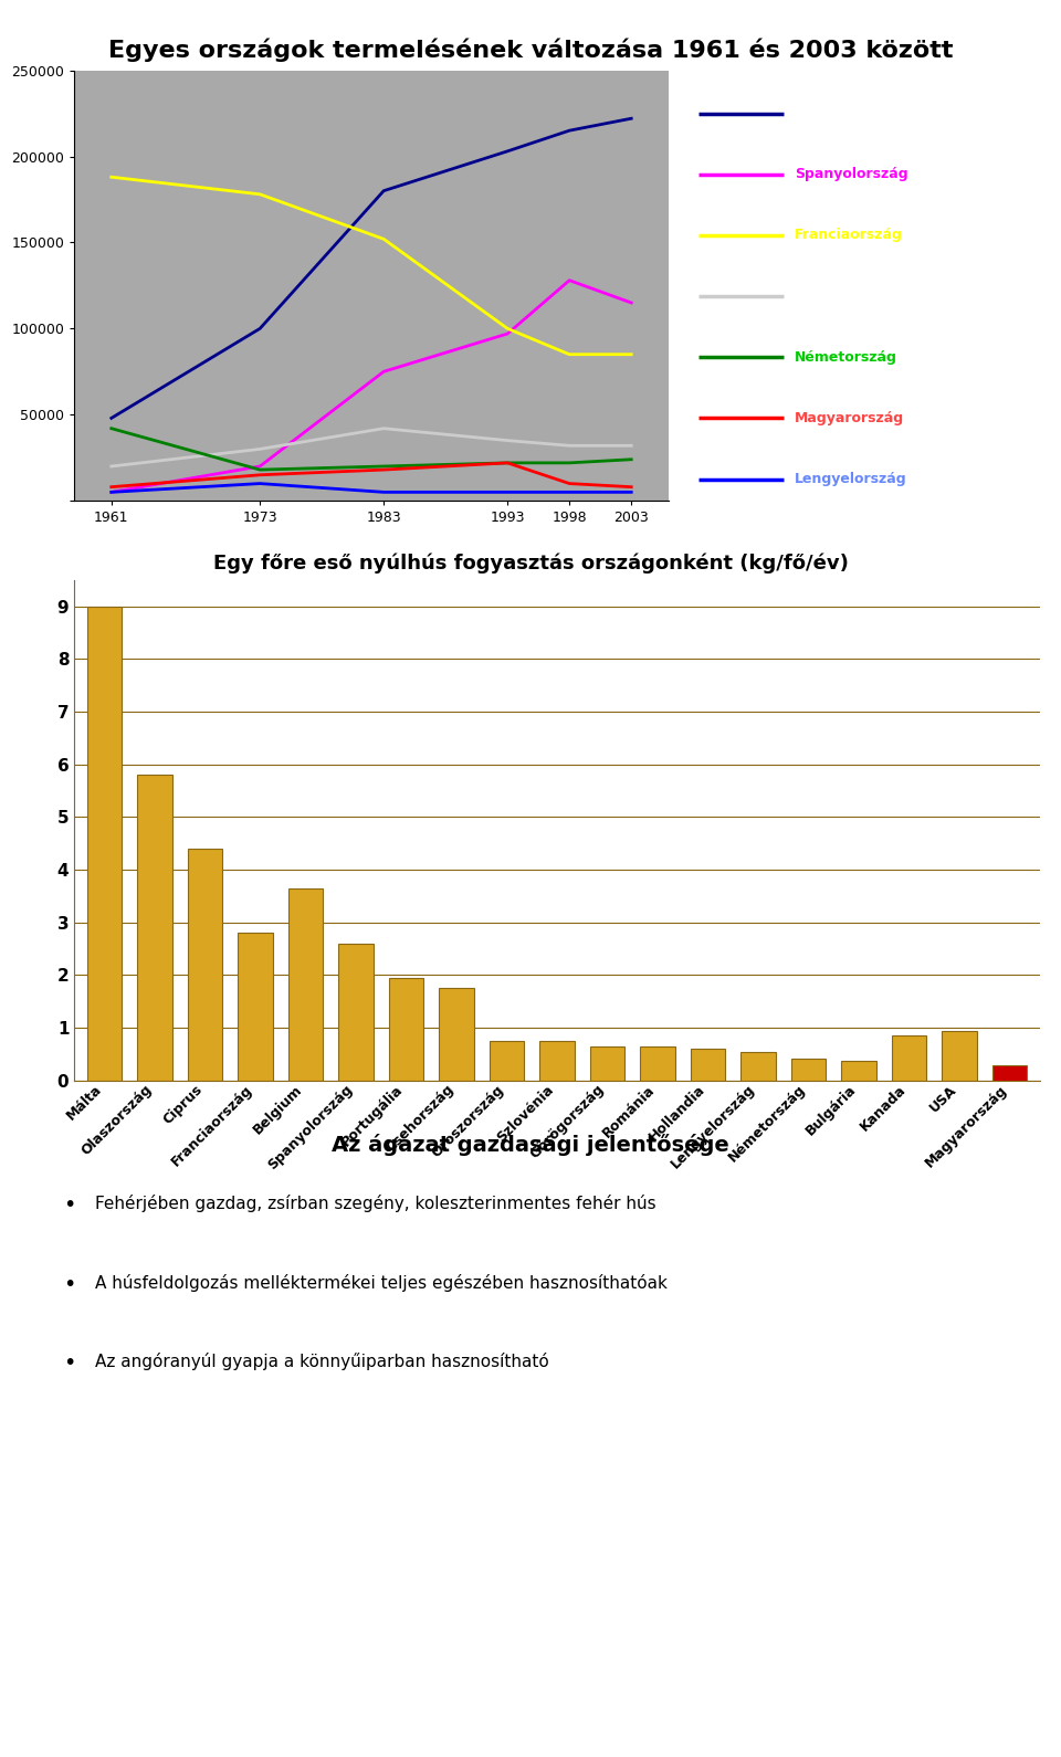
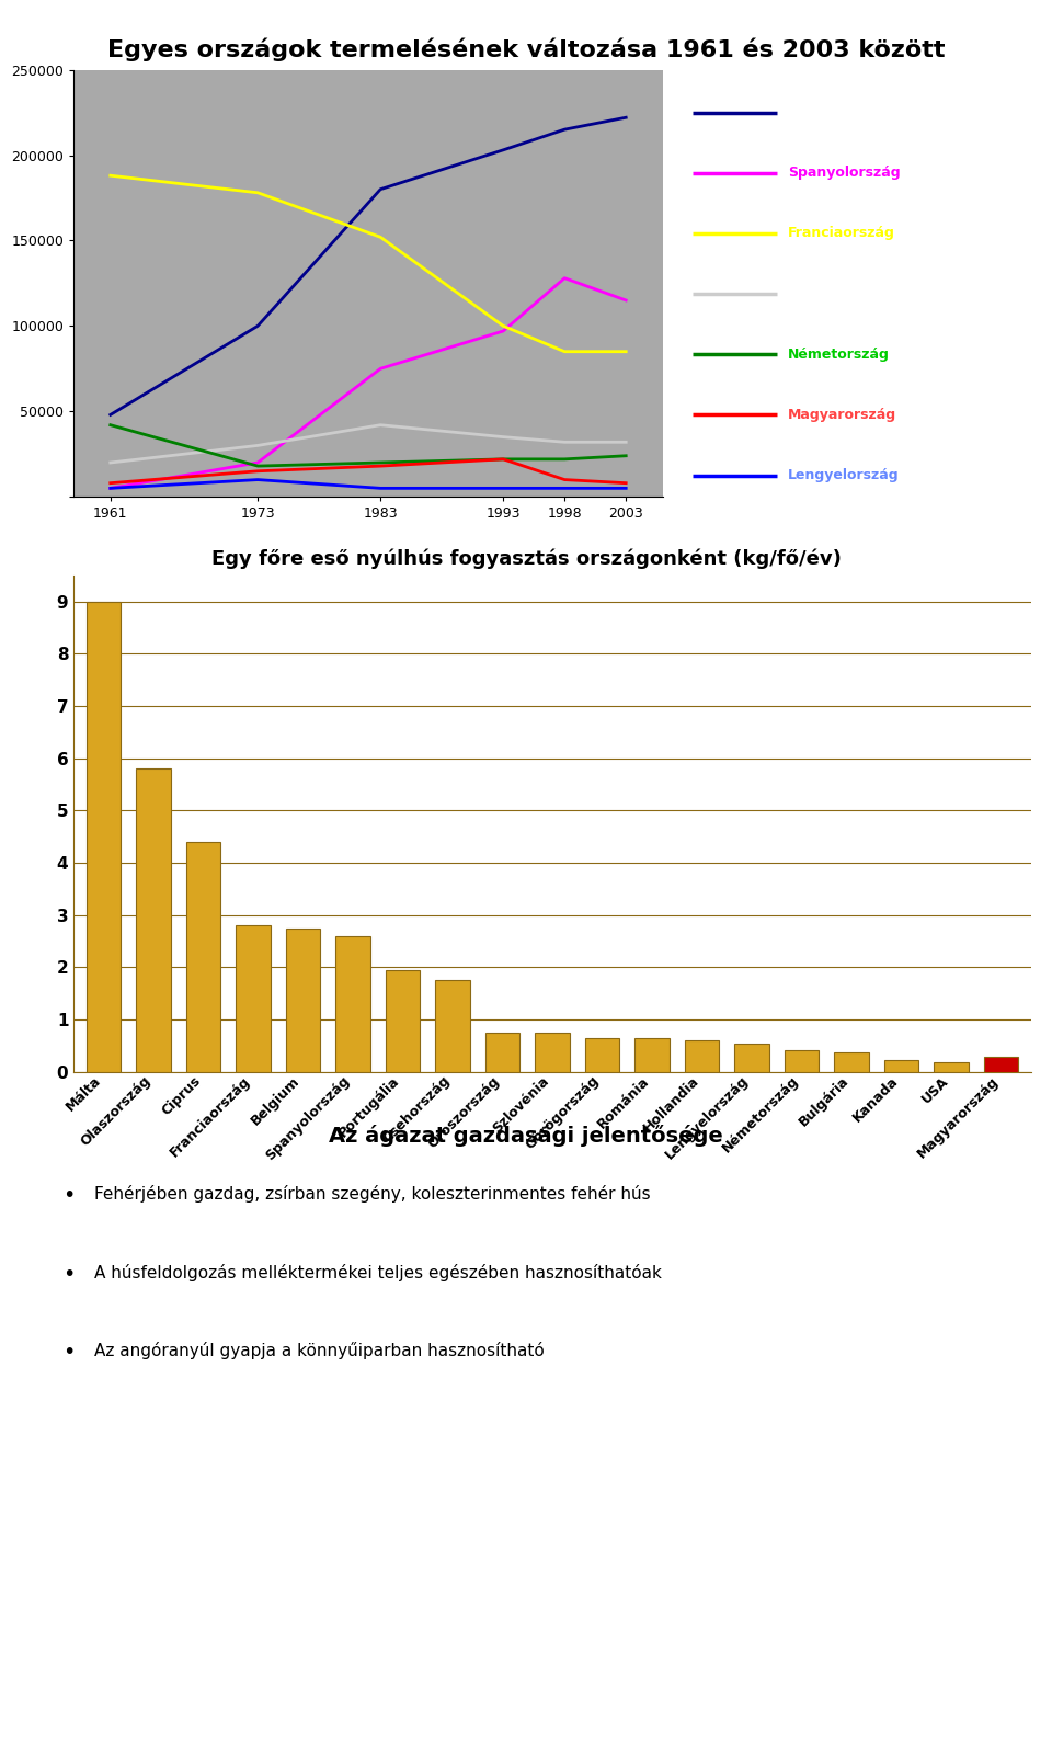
Belgium: 3.65 -> 2.75
Kanada: 0.85 -> 0.22
USA: 0.95 -> 0.18
